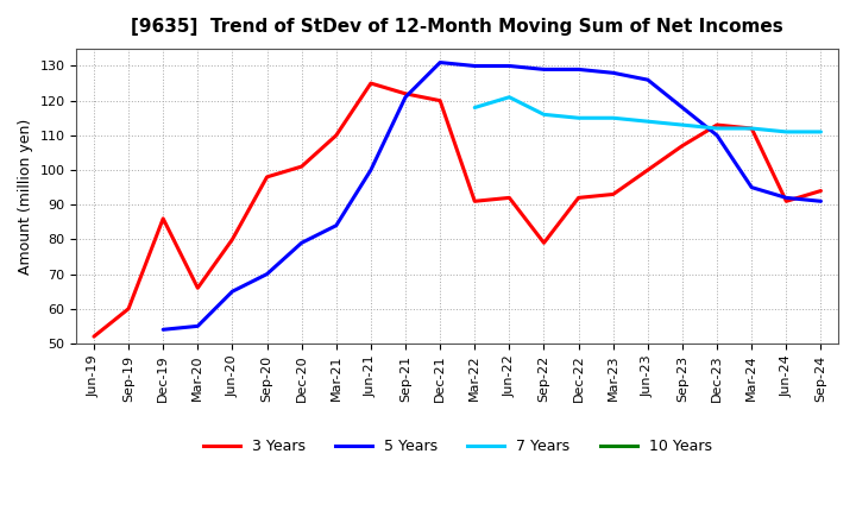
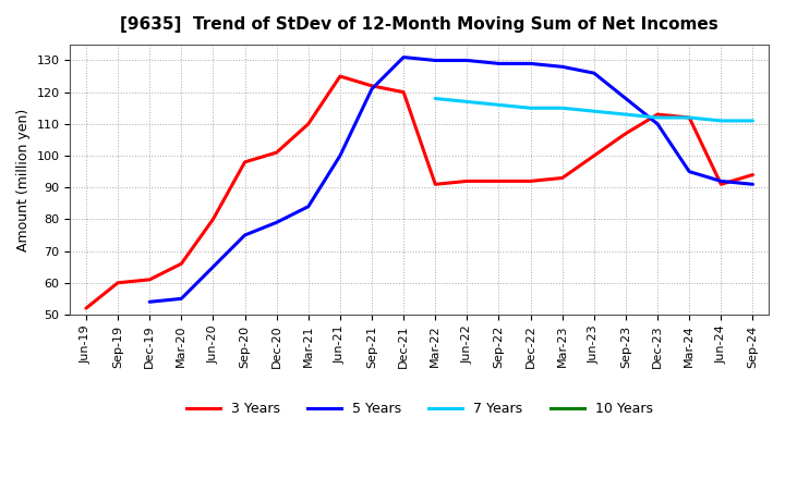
3 Years/Dec-19: 86 -> 61
5 Years/Sep-20: 70 -> 75
7 Years/Jun-22: 121 -> 117
3 Years/Sep-22: 79 -> 92
